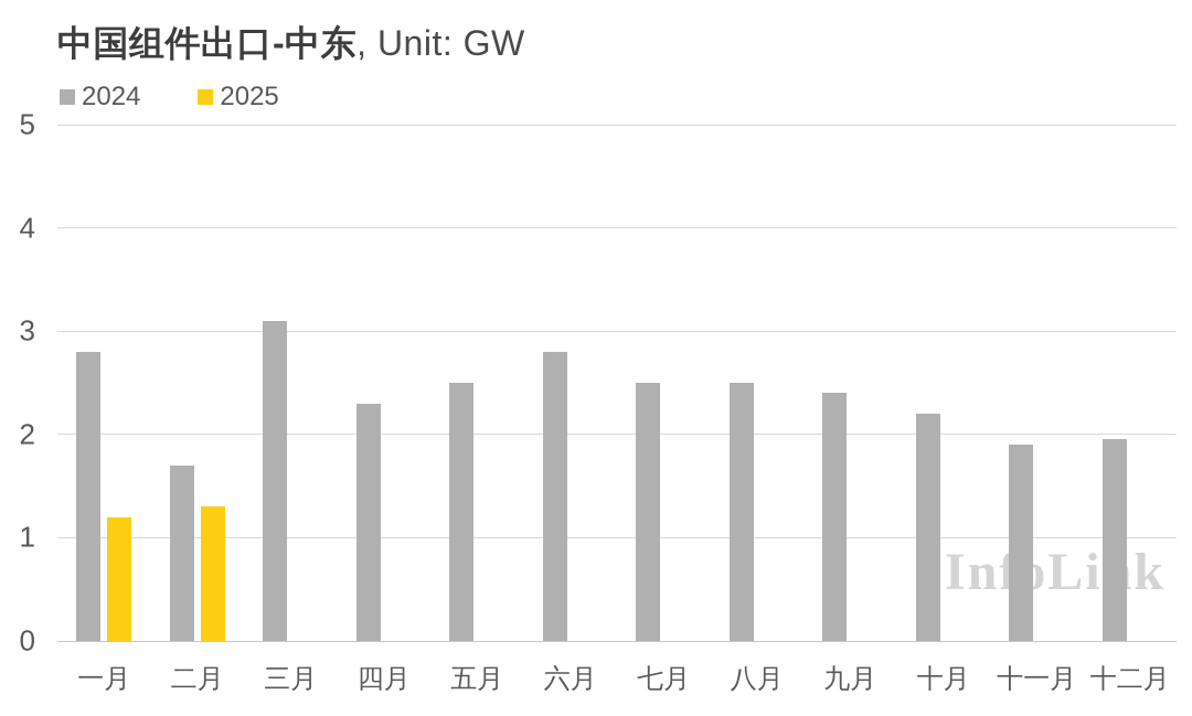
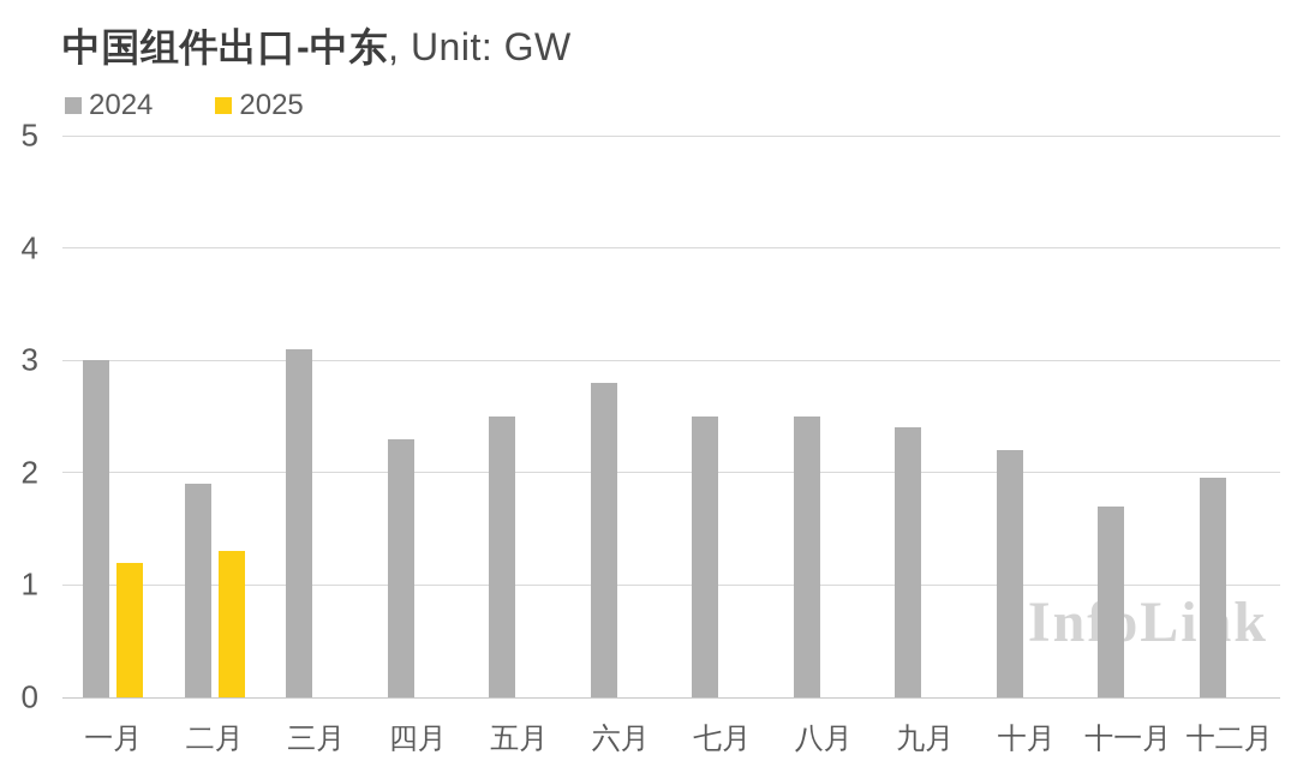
2024/一月: 2.8 -> 3.0
2024/二月: 1.7 -> 1.9
2024/十一月: 1.9 -> 1.7
